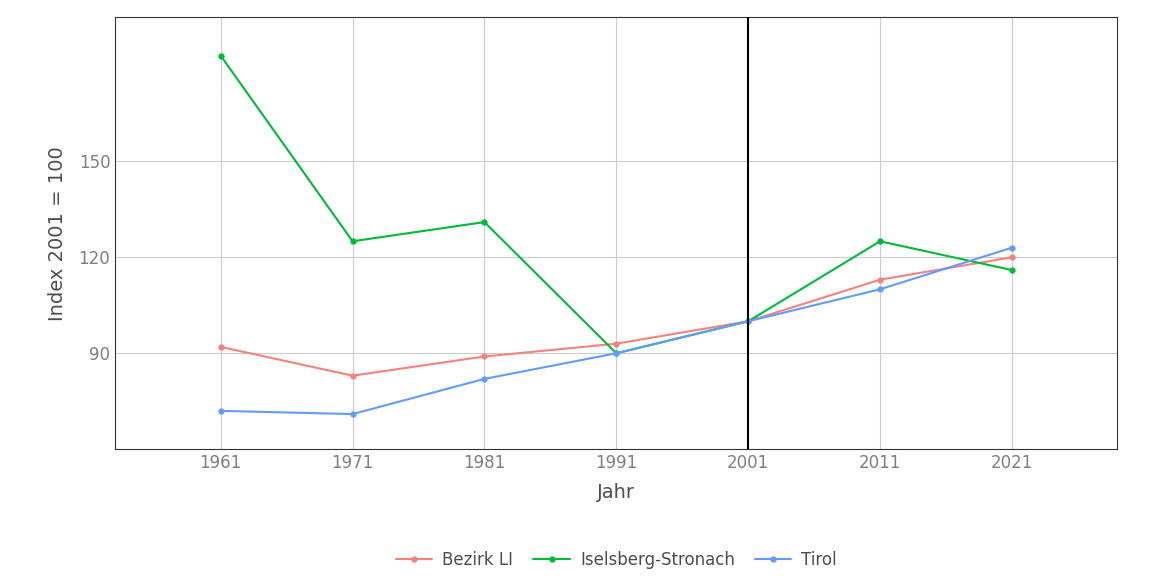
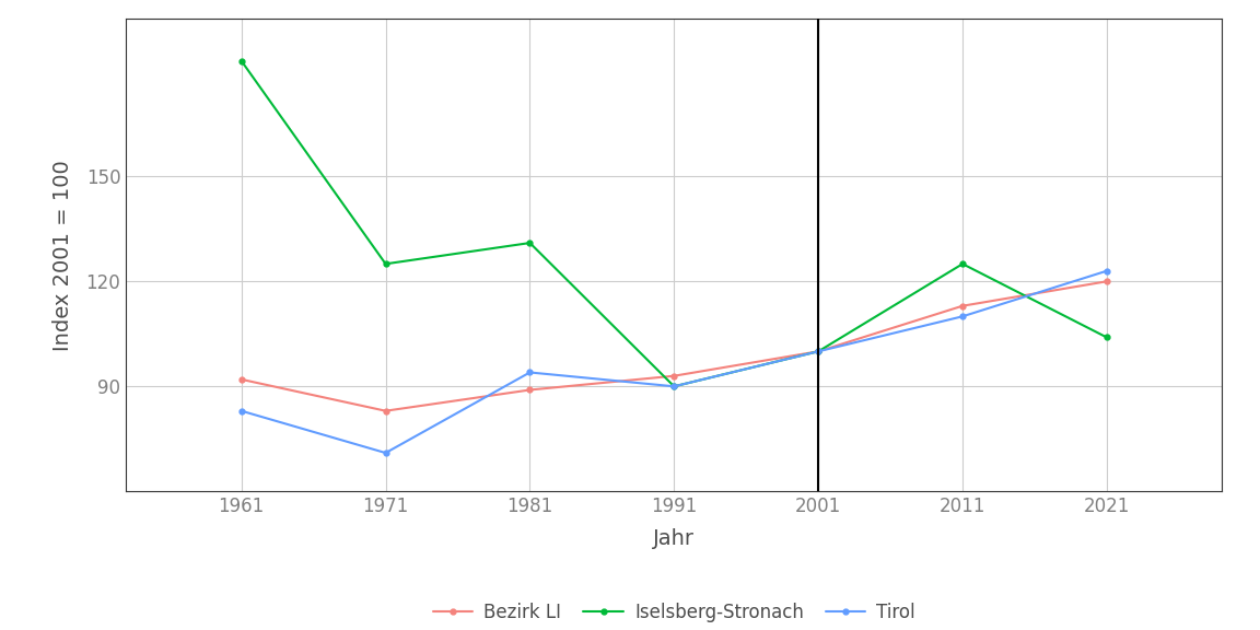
Tirol/1961: 72 -> 83
Tirol/1981: 82 -> 94
Iselsberg-Stronach/2021: 116 -> 104
